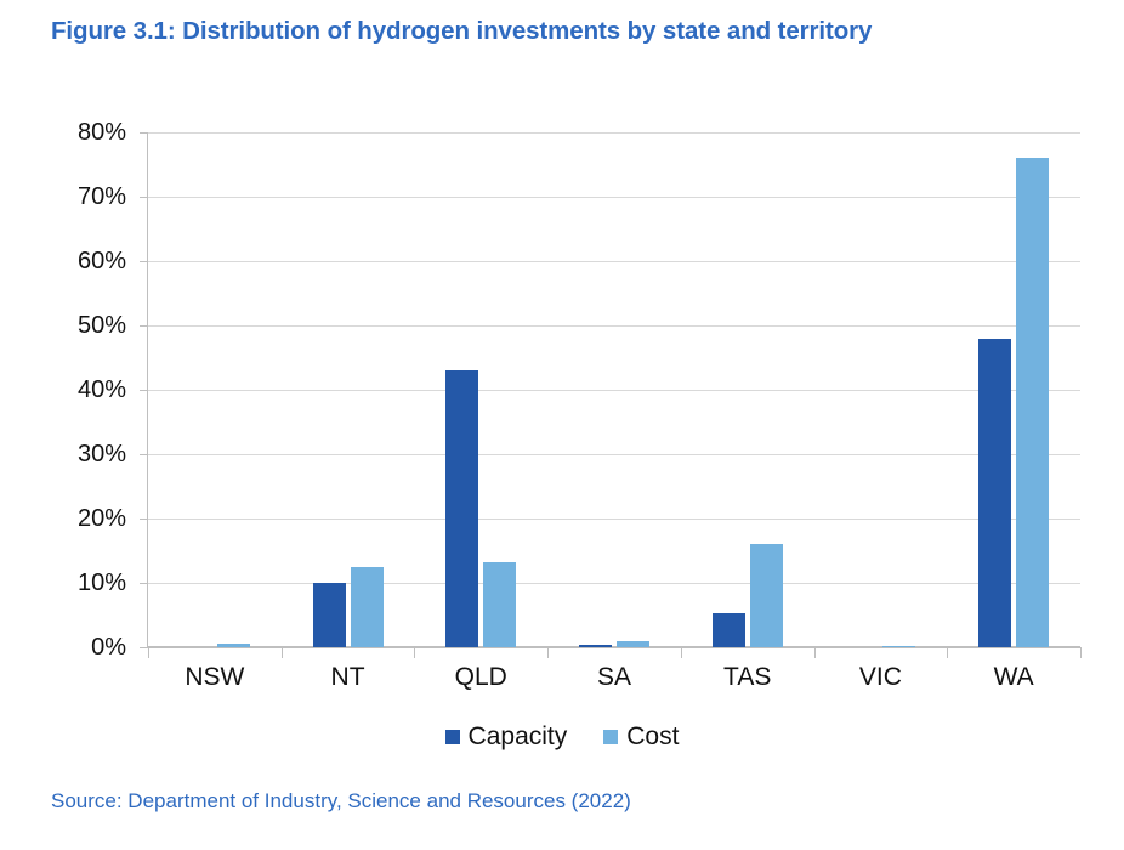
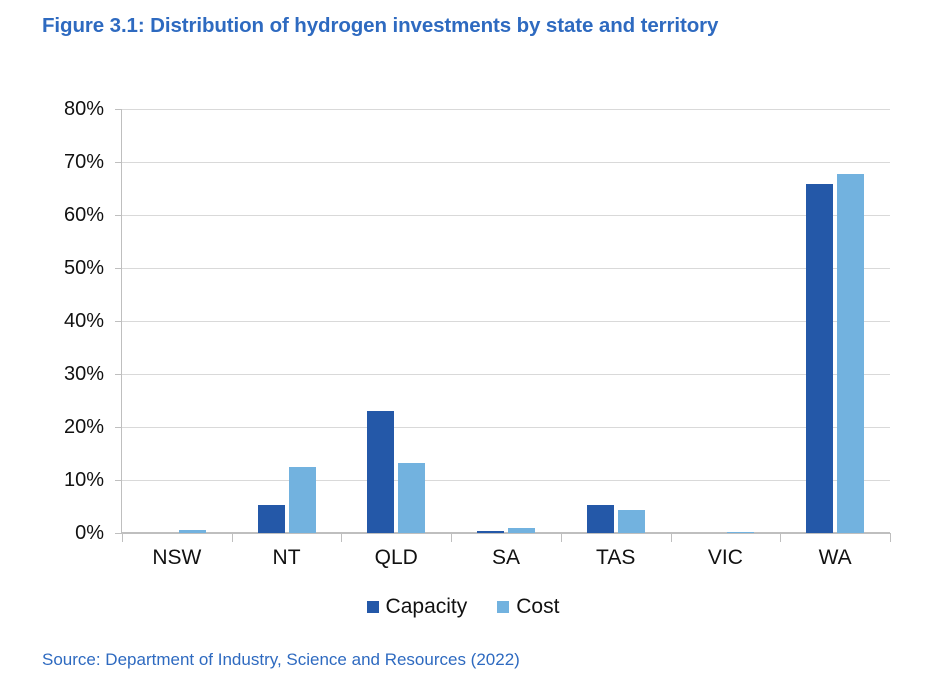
Capacity/NT: 10% -> 5%
Capacity/QLD: 43% -> 23%
Cost/TAS: 16% -> 4%
Capacity/WA: 48% -> 66%
Cost/WA: 76% -> 68%
